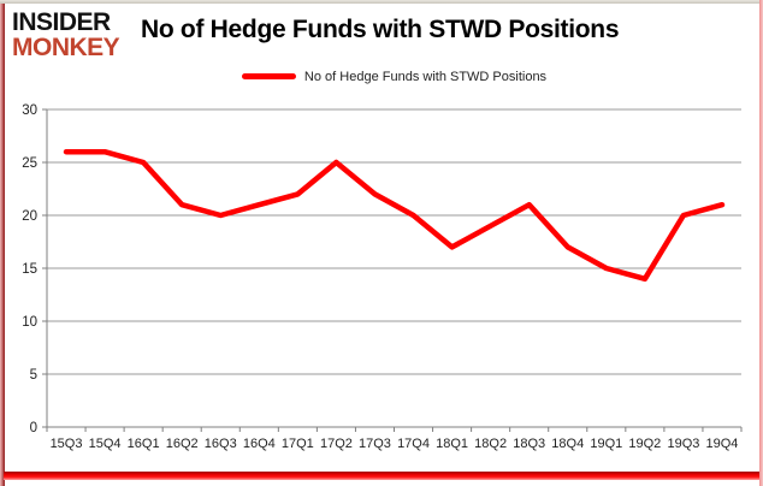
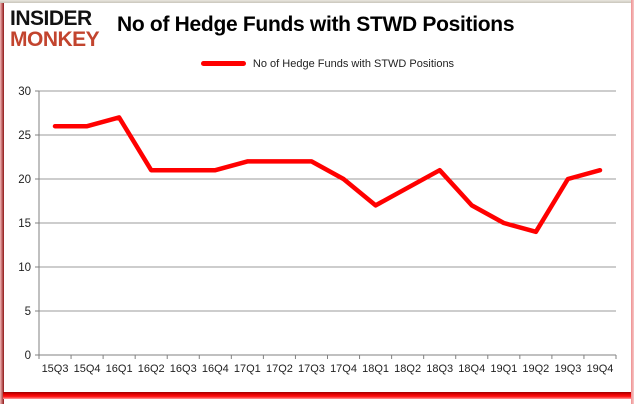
16Q1: 25 -> 27
16Q3: 20 -> 21
17Q2: 25 -> 22
